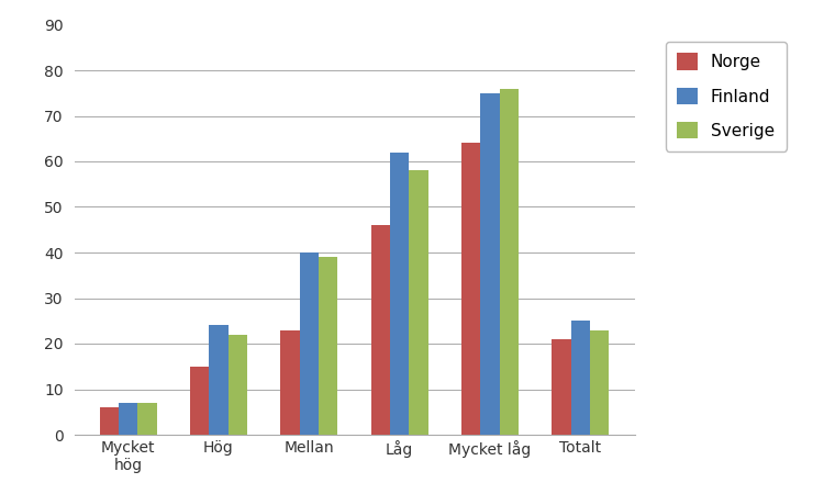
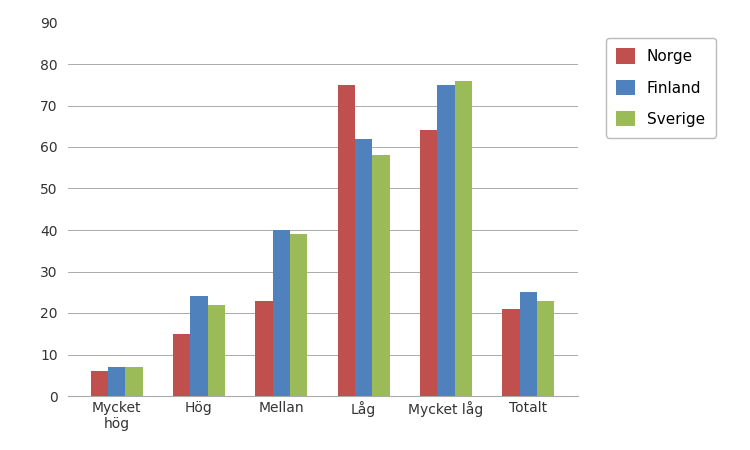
Norge/Låg: 46 -> 75
